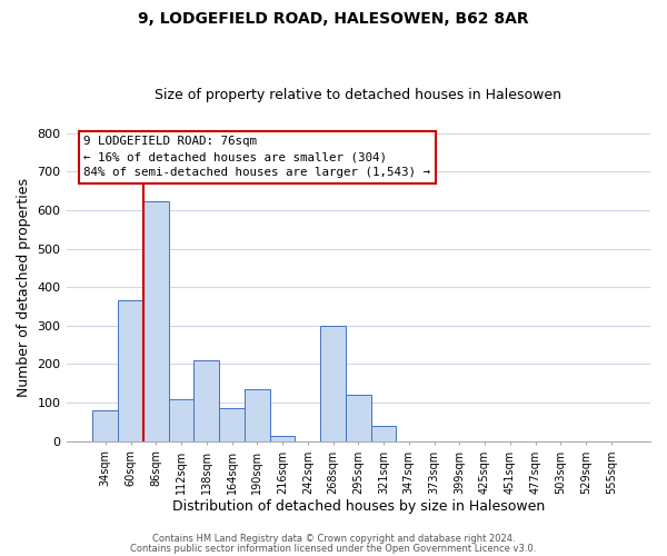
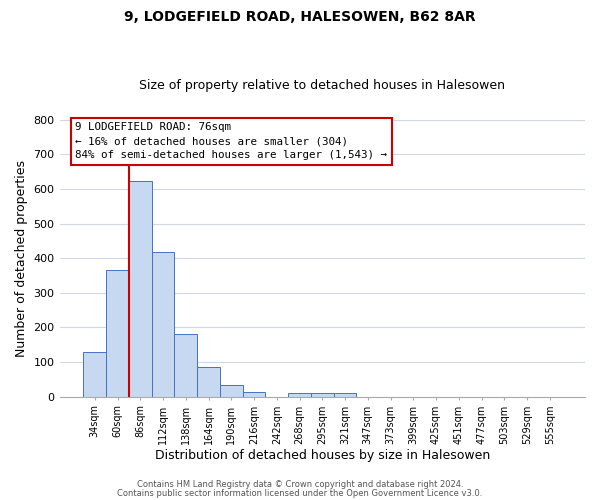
34sqm: 80 -> 130
112sqm: 110 -> 417
138sqm: 210 -> 180
190sqm: 135 -> 35
268sqm: 300 -> 10
295sqm: 120 -> 10
321sqm: 40 -> 10
